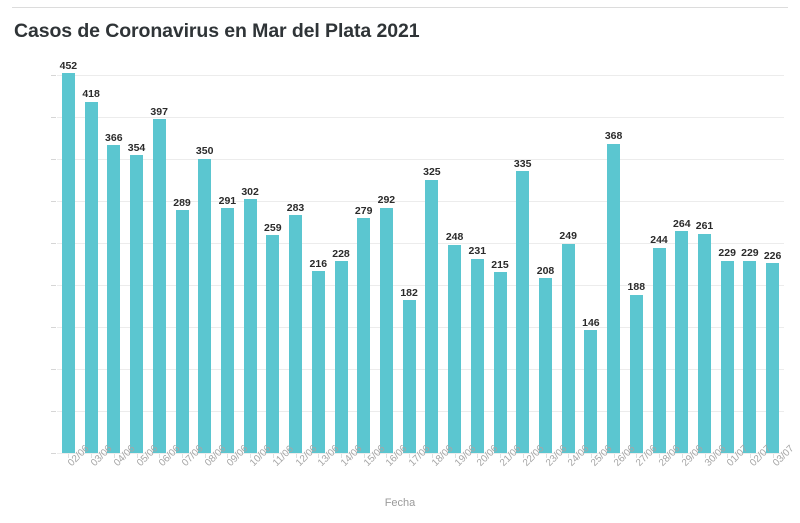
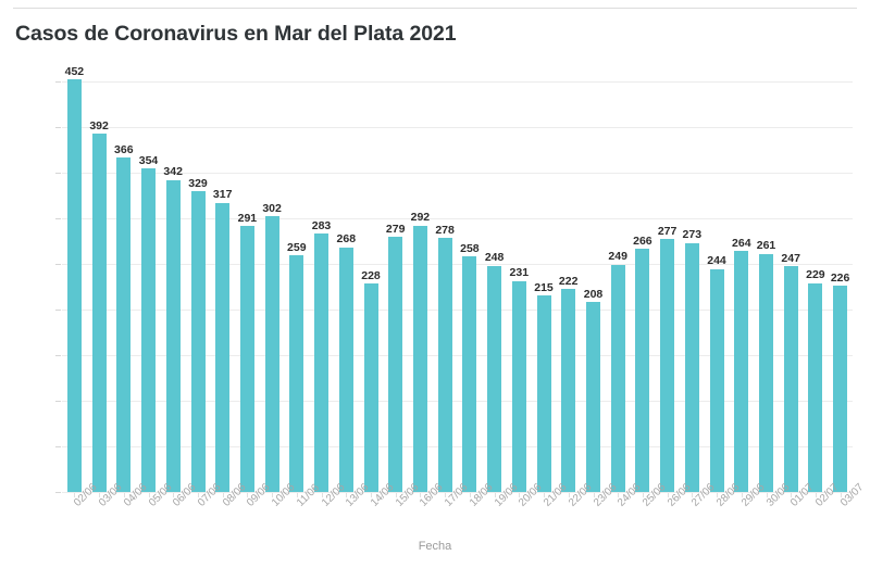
03/06: 418 -> 392
06/06: 397 -> 342
07/06: 289 -> 329
08/06: 350 -> 317
13/06: 216 -> 268
17/06: 182 -> 278
18/06: 325 -> 258
22/06: 335 -> 222
25/06: 146 -> 266
26/06: 368 -> 277
27/06: 188 -> 273
01/07: 229 -> 247
